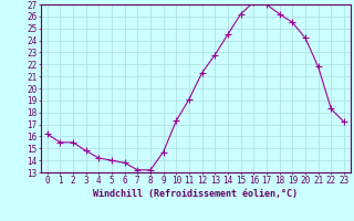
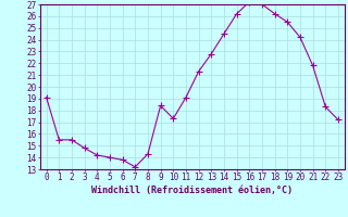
0: 16.2 -> 19.1
8: 13.2 -> 14.3
9: 14.7 -> 18.4
